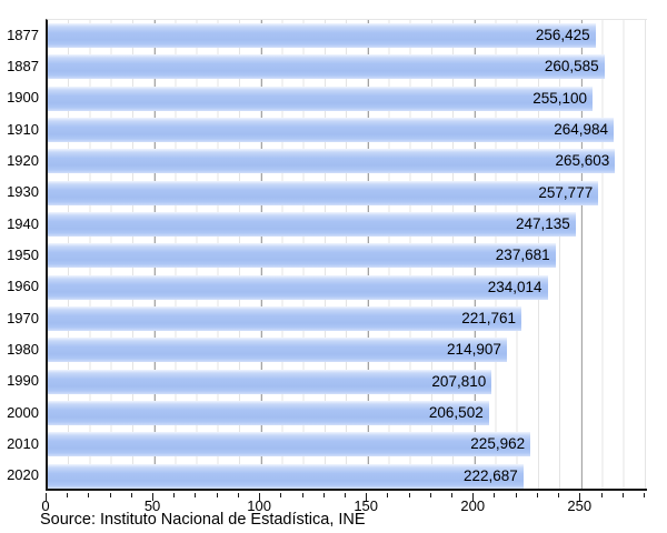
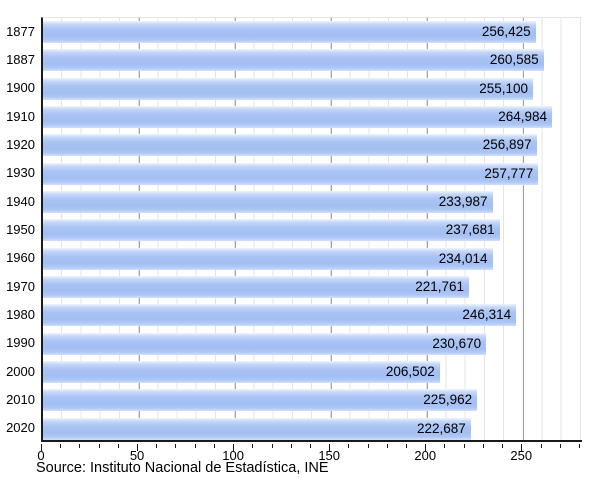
1920: 265,603 -> 256,897
1940: 247,135 -> 233,987
1980: 214,907 -> 246,314
1990: 207,810 -> 230,670
